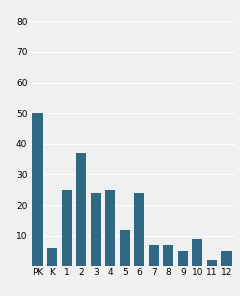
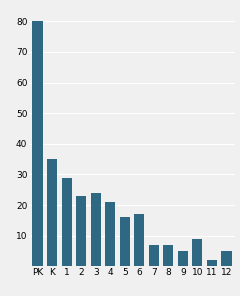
PK: 50 -> 80
K: 6 -> 35
1: 25 -> 29
2: 37 -> 23
4: 25 -> 21
5: 12 -> 16
6: 24 -> 17
